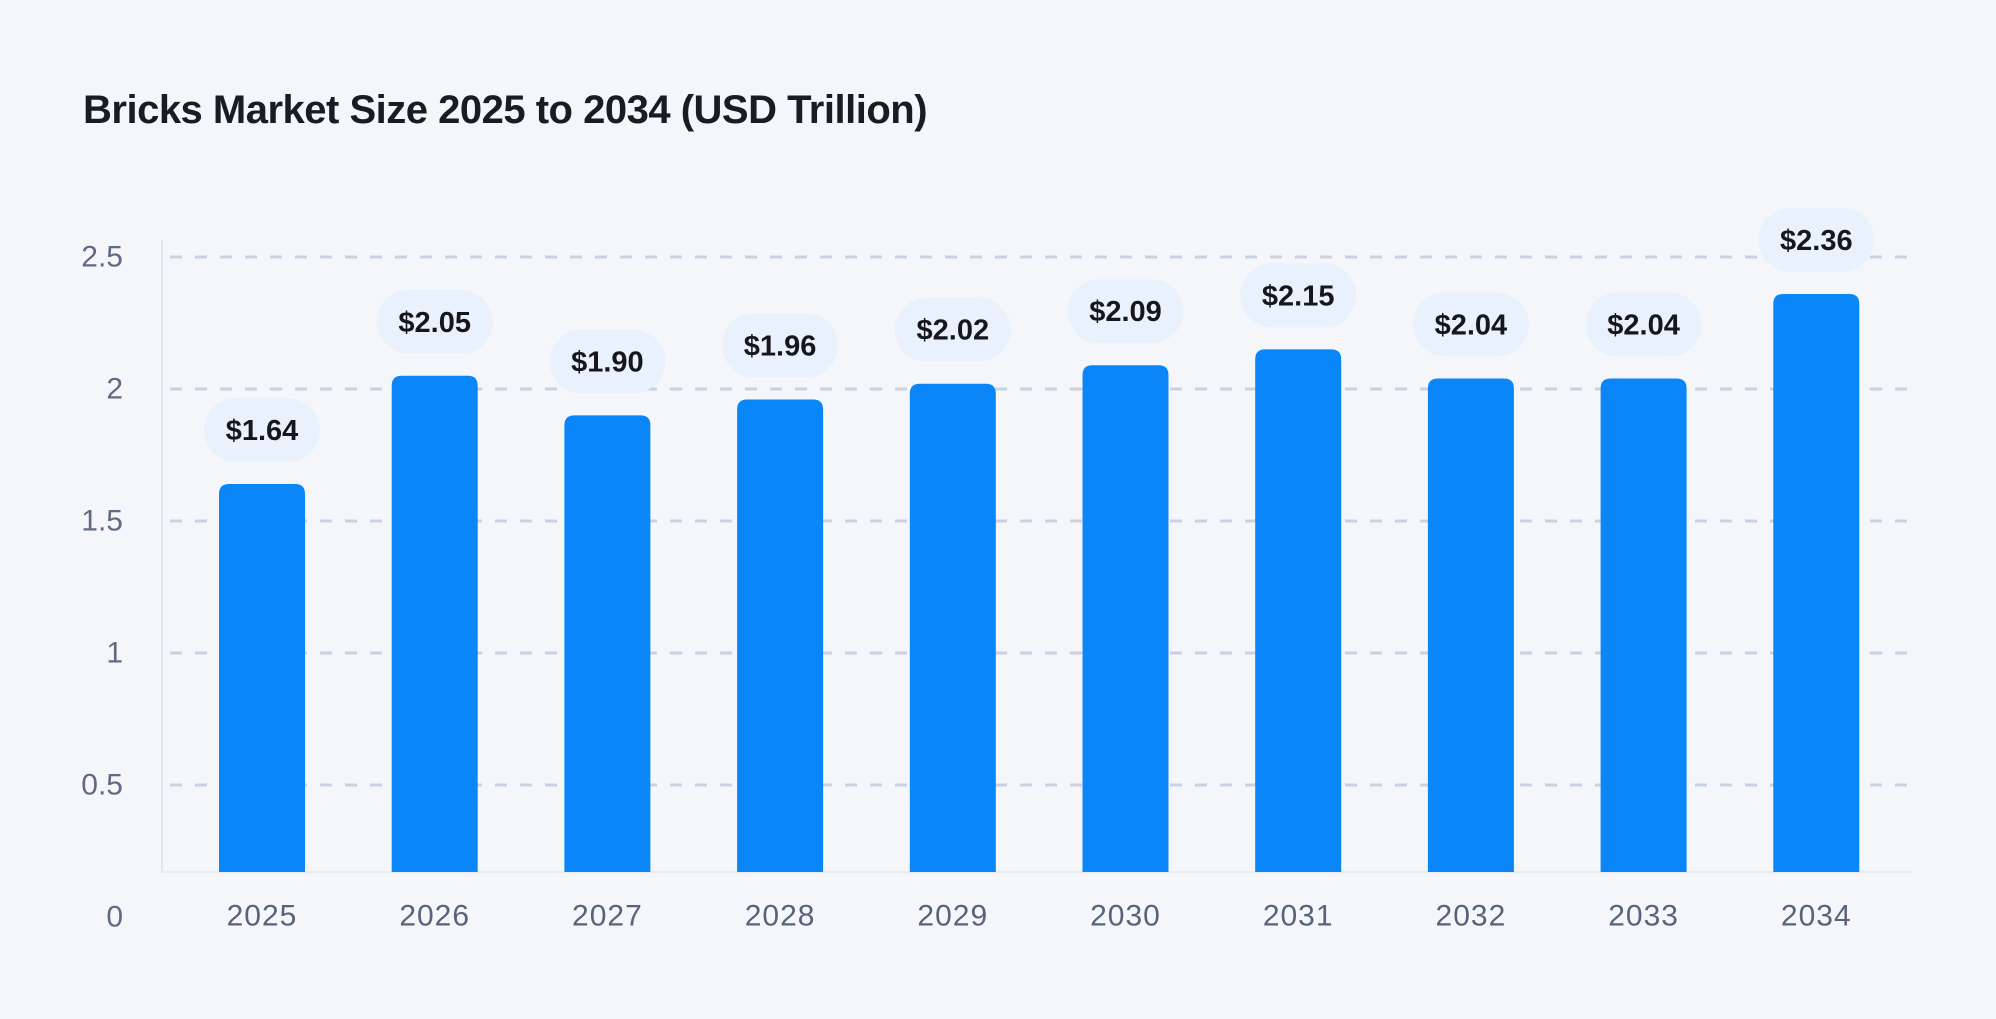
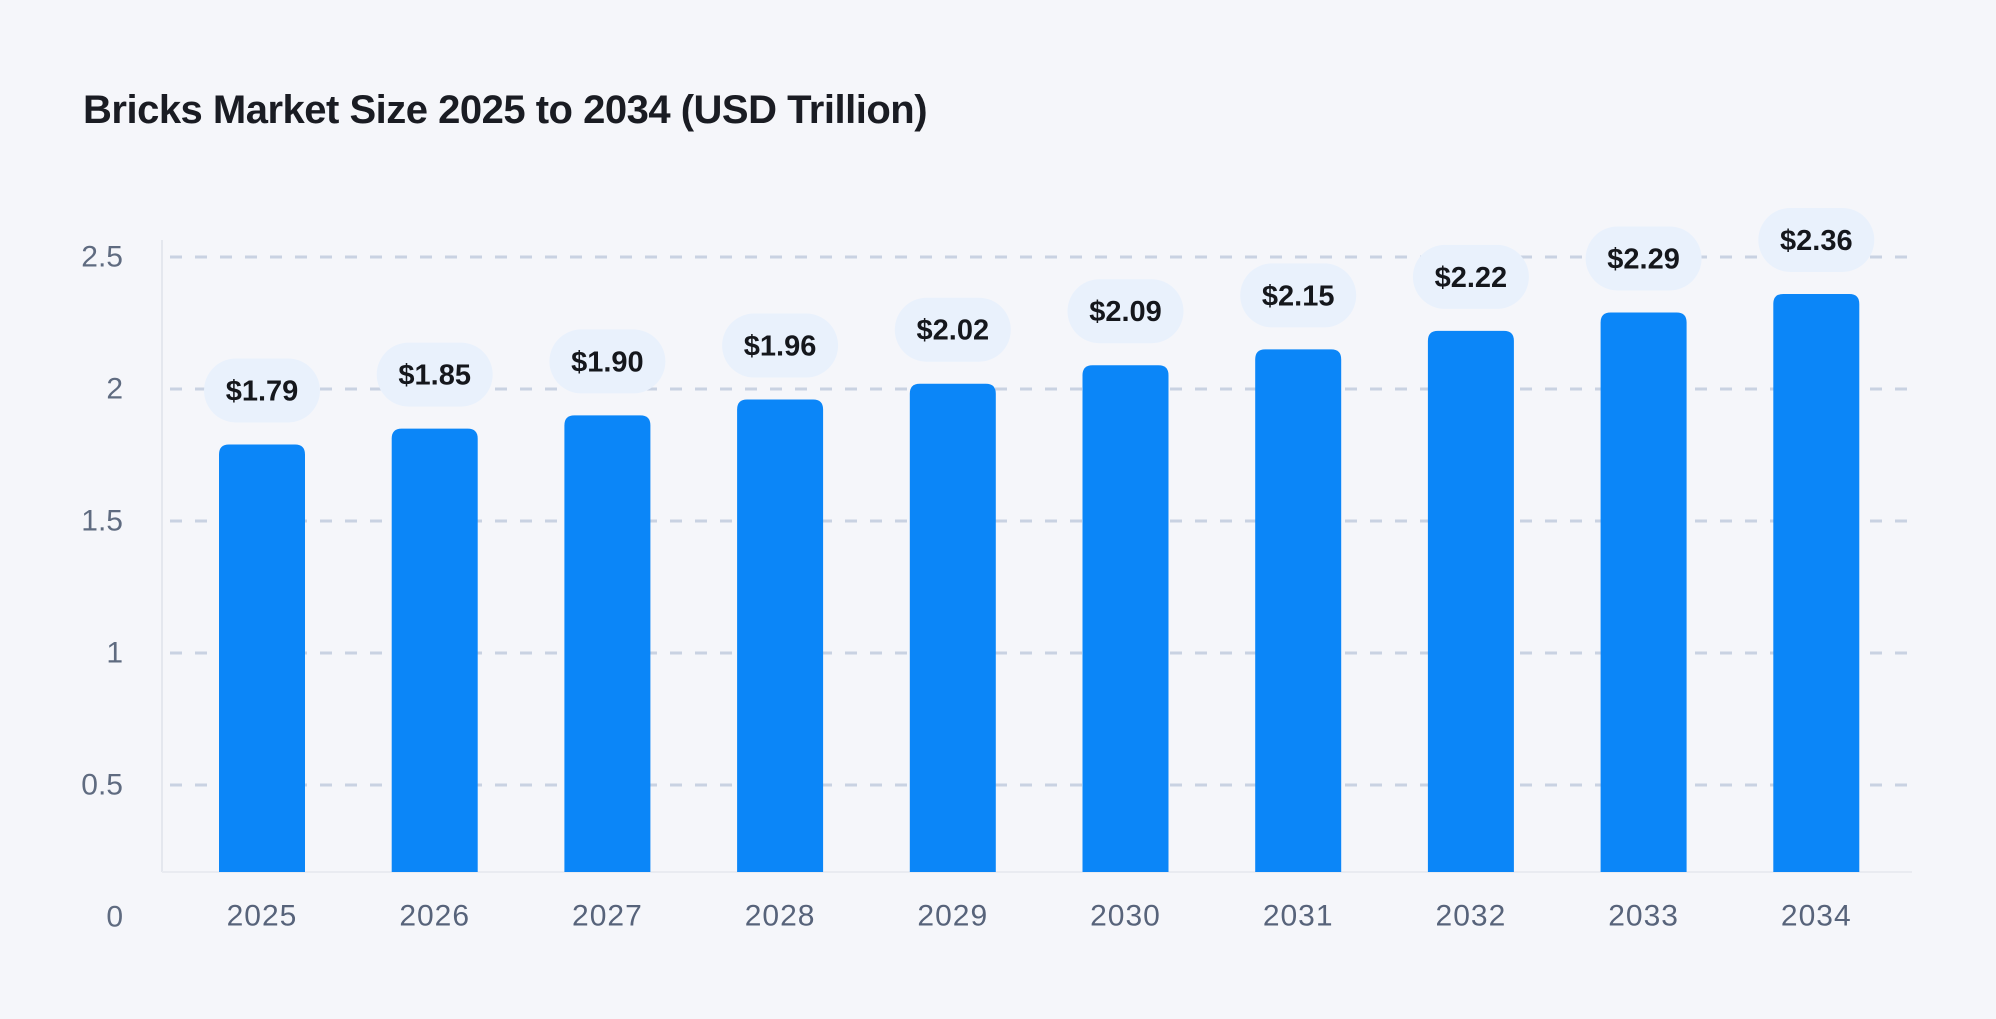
2025: $1.64 -> $1.79
2026: $2.05 -> $1.85
2032: $2.04 -> $2.22
2033: $2.04 -> $2.29
